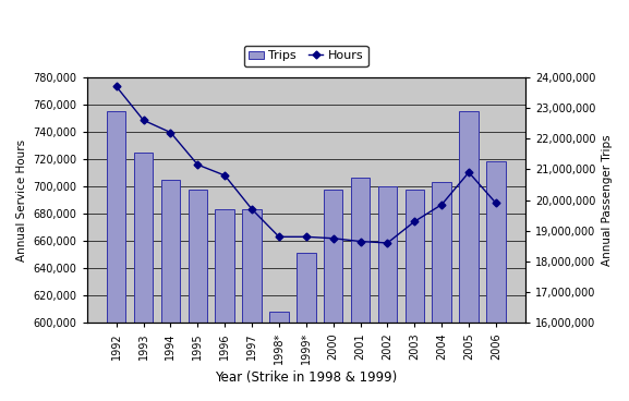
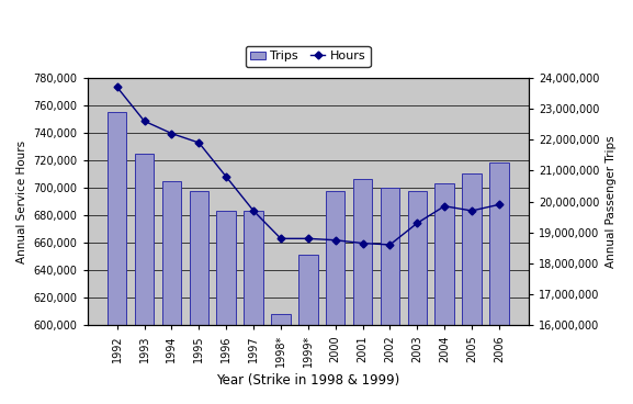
Hours/1995: 21,150,000 -> 21,900,000
Trips/2005: 755,000 -> 710,000
Hours/2005: 20,900,000 -> 19,700,000
